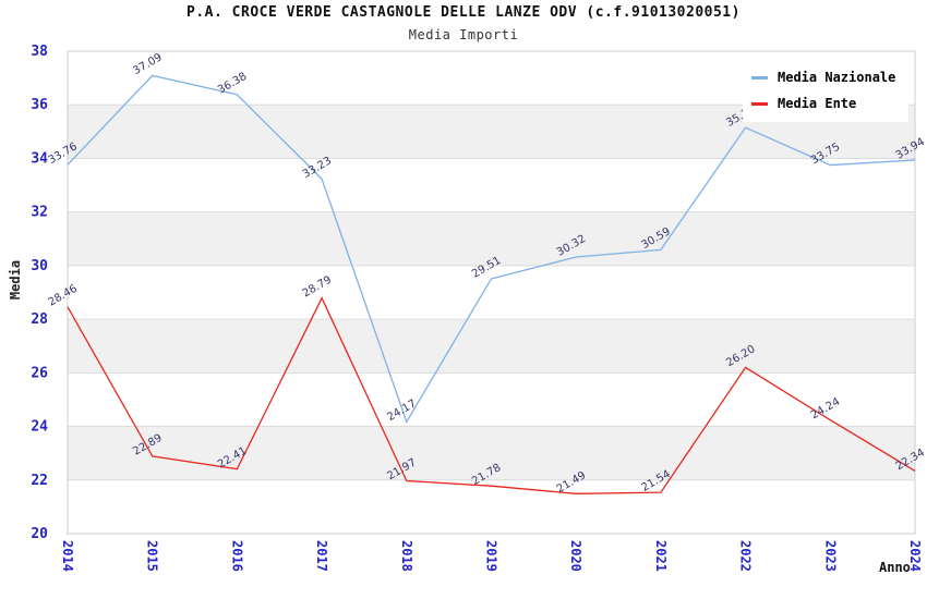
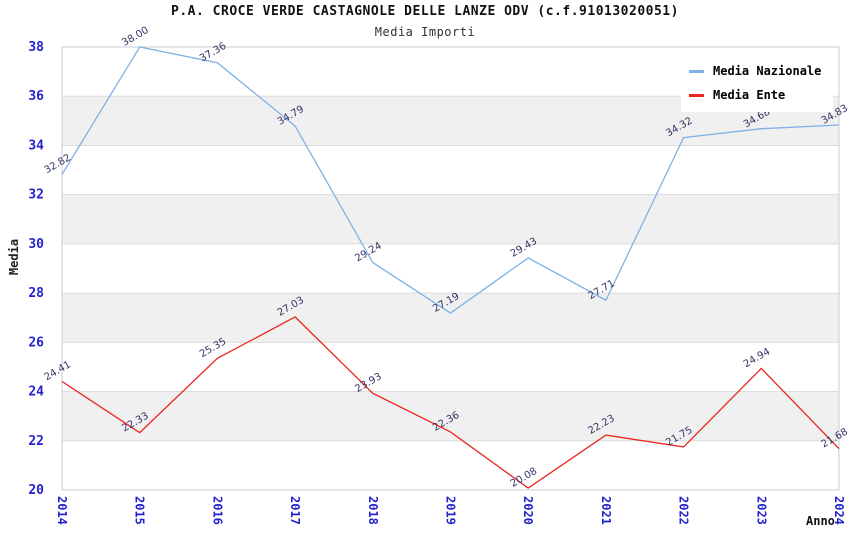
Media Nazionale/2014: 33.76 -> 32.82
Media Ente/2014: 28.46 -> 24.41
Media Nazionale/2015: 37.09 -> 38.00
Media Ente/2015: 22.89 -> 22.33
Media Nazionale/2016: 36.38 -> 37.36
Media Ente/2016: 22.41 -> 25.35
Media Nazionale/2017: 33.23 -> 34.79
Media Ente/2017: 28.79 -> 27.03
Media Nazionale/2018: 24.17 -> 29.24
Media Ente/2018: 21.97 -> 23.93
Media Nazionale/2019: 29.51 -> 27.19
Media Ente/2019: 21.78 -> 22.36
Media Nazionale/2020: 30.32 -> 29.43
Media Ente/2020: 21.49 -> 20.08
Media Nazionale/2021: 30.59 -> 27.71
Media Ente/2021: 21.54 -> 22.23
Media Nazionale/2022: 35.15 -> 34.32
Media Ente/2022: 26.20 -> 21.75
Media Nazionale/2023: 33.75 -> 34.68
Media Ente/2023: 24.24 -> 24.94
Media Nazionale/2024: 33.94 -> 34.83
Media Ente/2024: 22.34 -> 21.68
